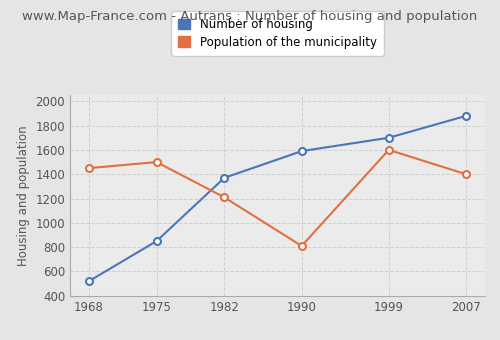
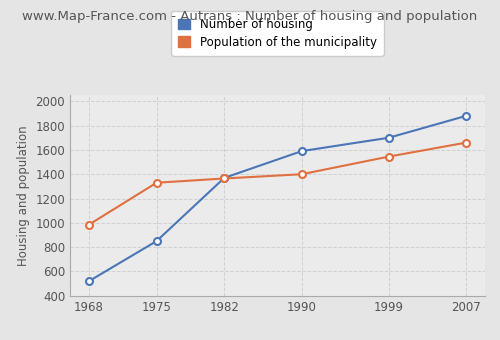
Population of the municipality/1968: 1450 -> 980
Population of the municipality/1975: 1500 -> 1330
Population of the municipality/1982: 1210 -> 1360
Population of the municipality/1990: 810 -> 1400
Population of the municipality/1999: 1600 -> 1540
Population of the municipality/2007: 1400 -> 1660
